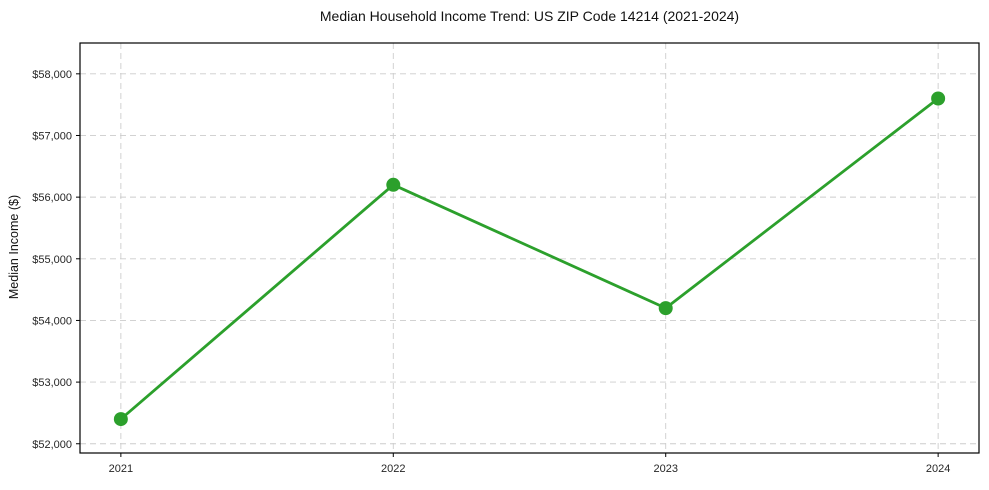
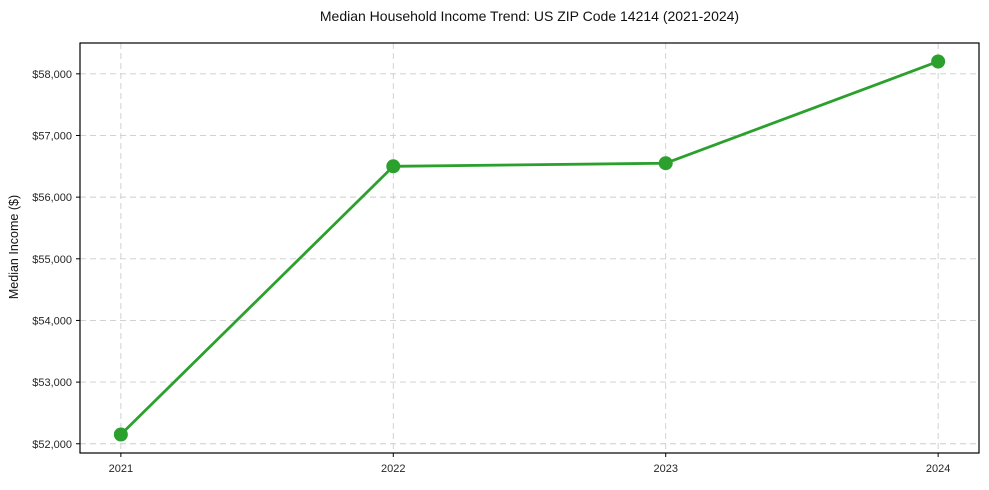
2021: $52400 -> $52200
2022: $56200 -> $56500
2023: $54200 -> $56600
2024: $57600 -> $58200
